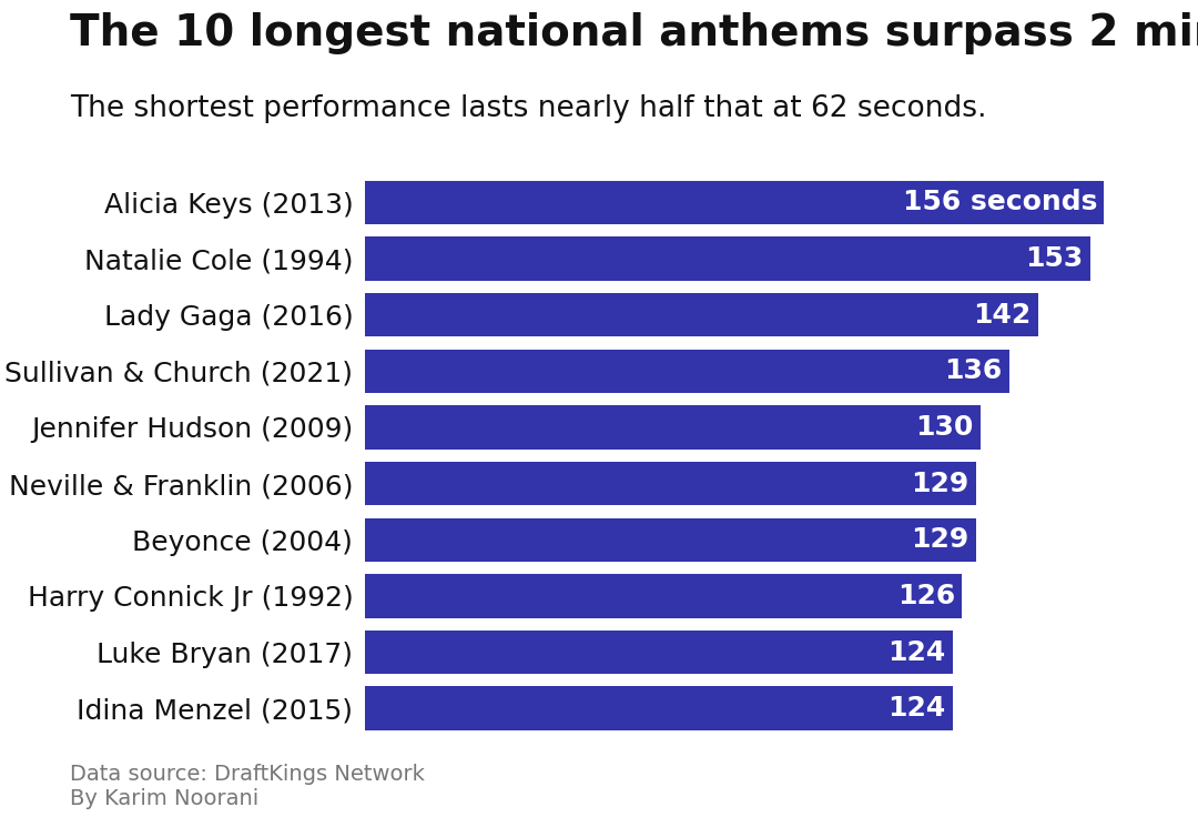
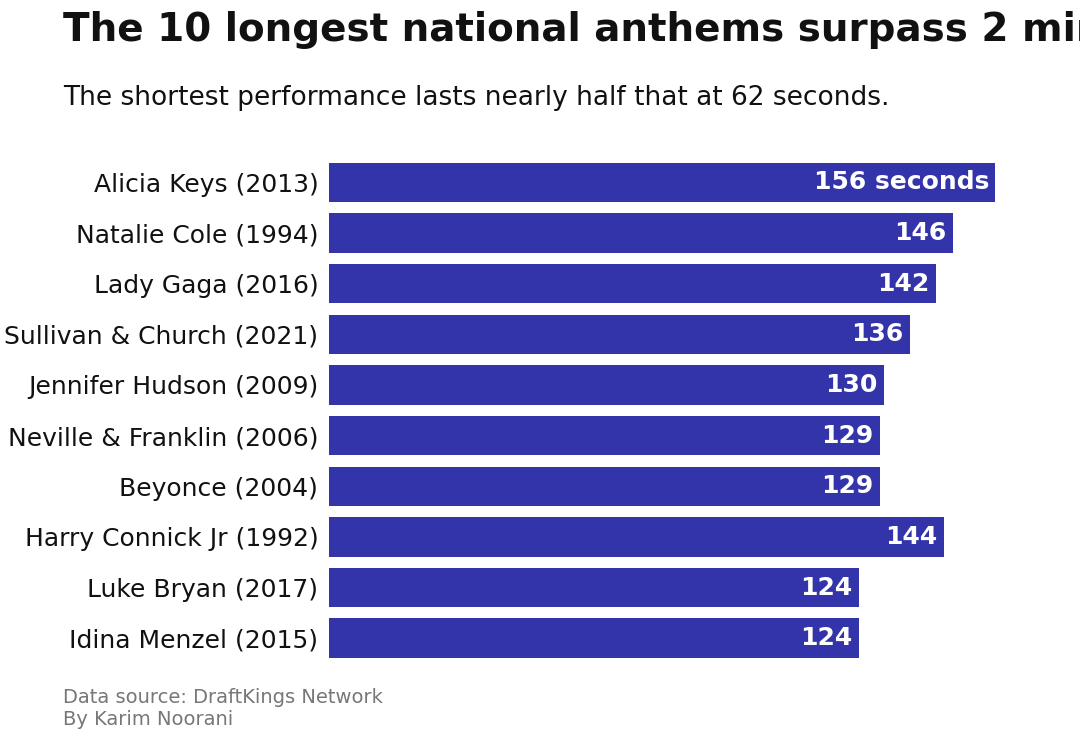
Natalie Cole (1994): 153 -> 146
Harry Connick Jr (1992): 126 -> 144
